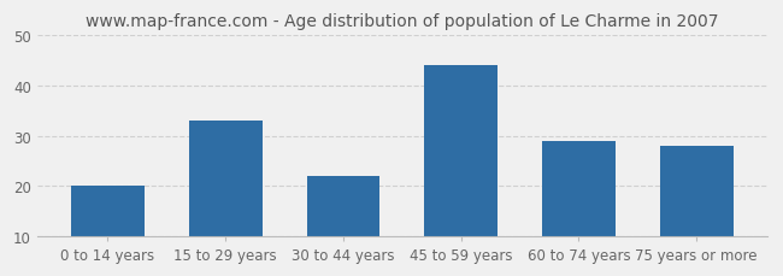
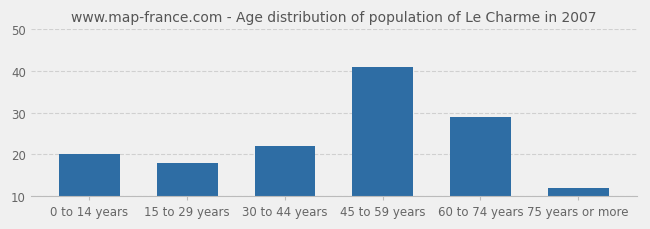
15 to 29 years: 33 -> 18
45 to 59 years: 44 -> 41
75 years or more: 28 -> 12
